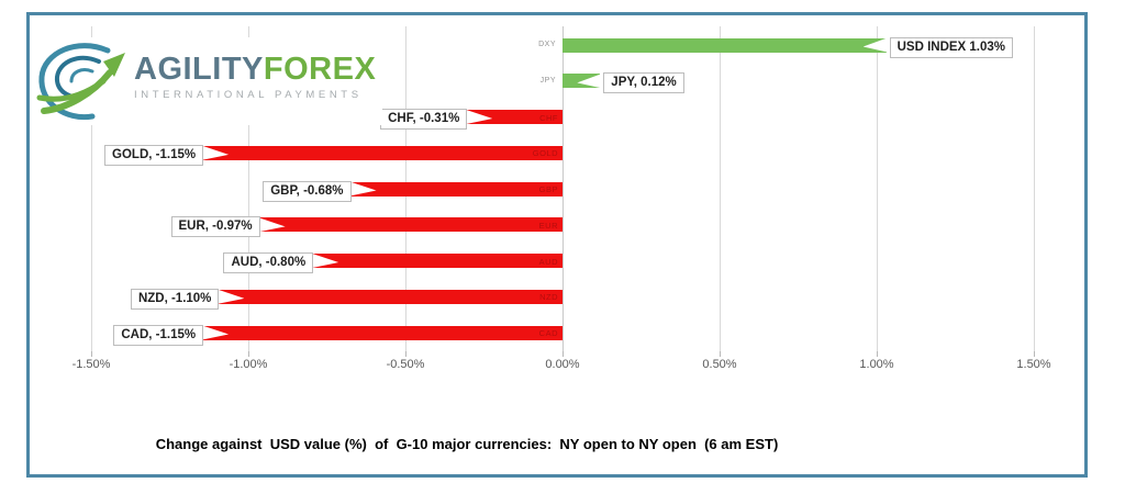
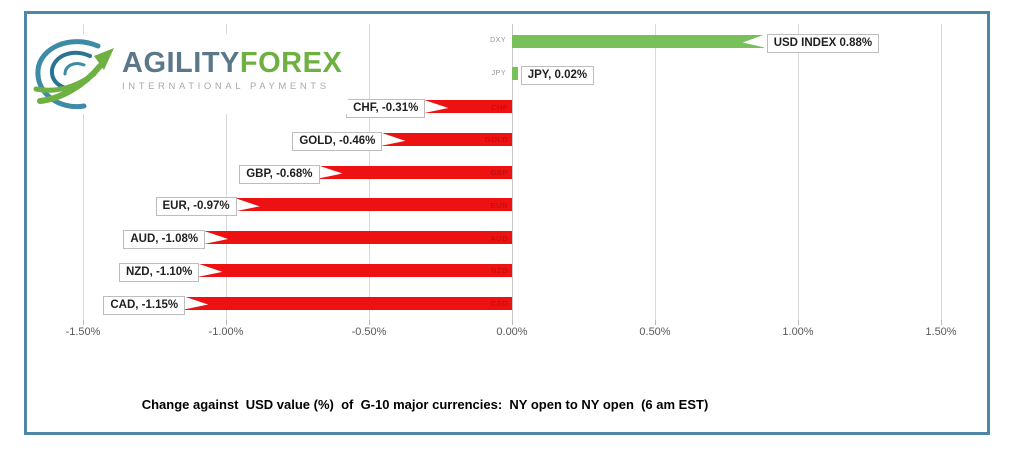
DXY: 1.03% -> 0.88%
JPY: 0.12% -> 0.02%
GOLD: -1.15% -> -0.46%
AUD: -0.80% -> -1.08%
